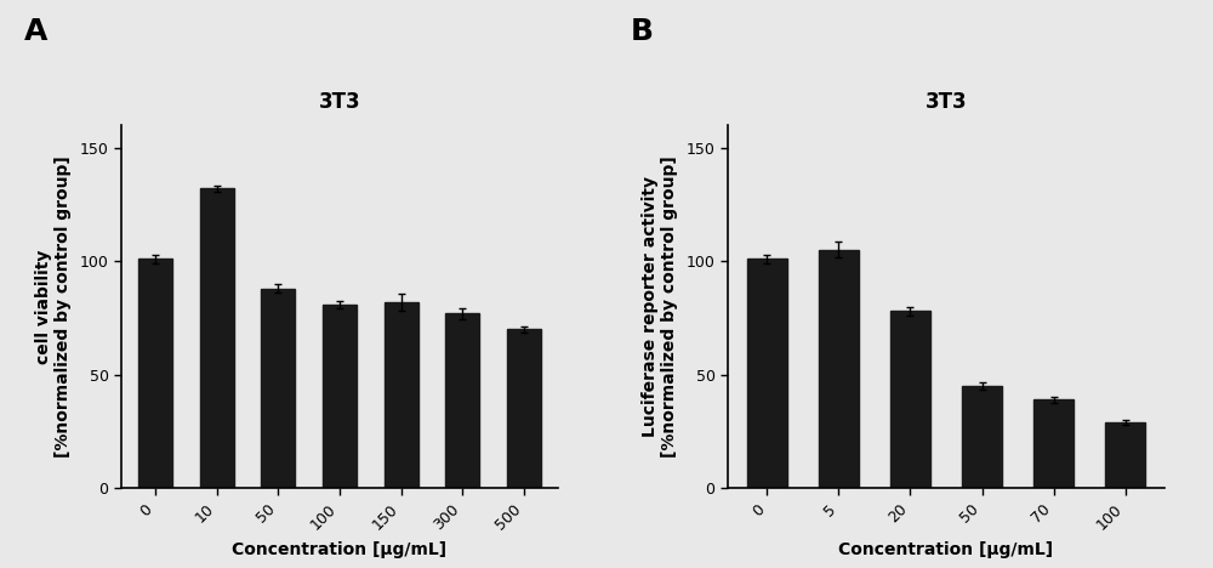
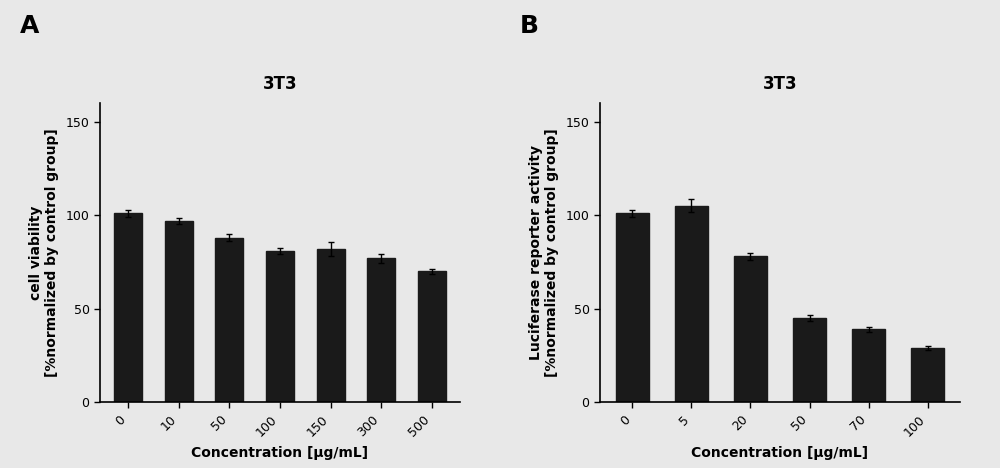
10: 132 -> 97
